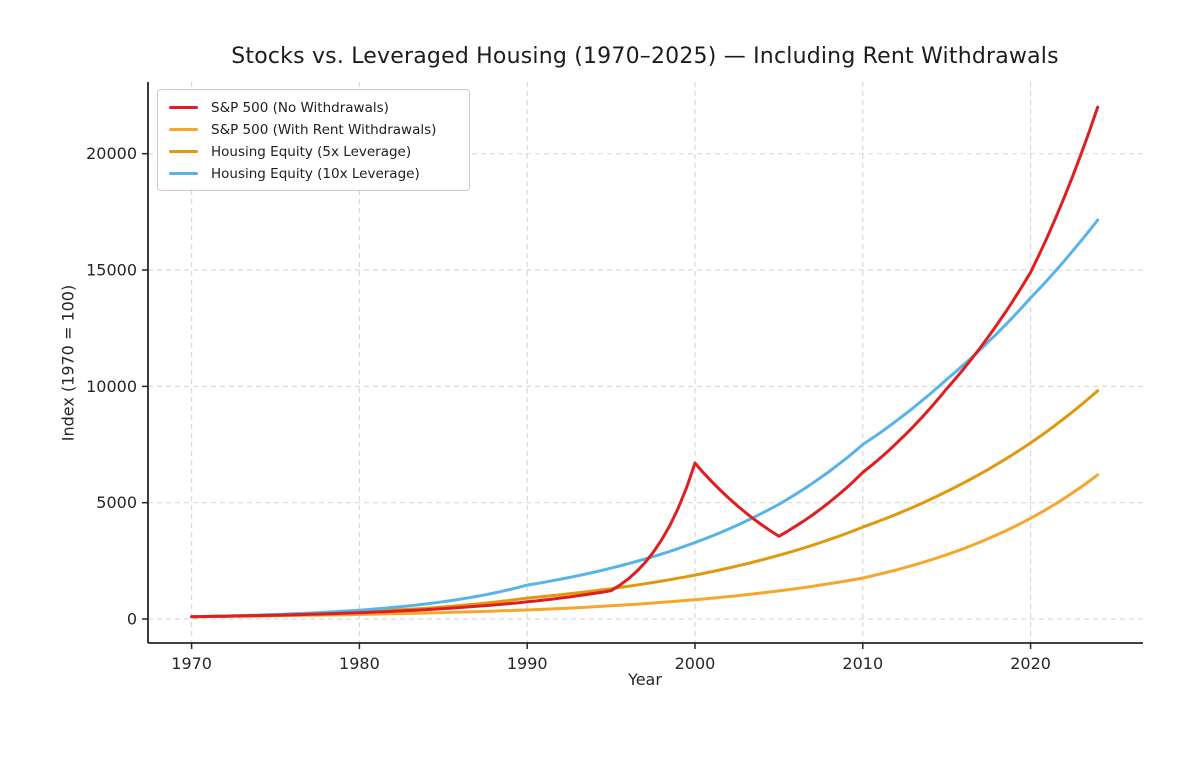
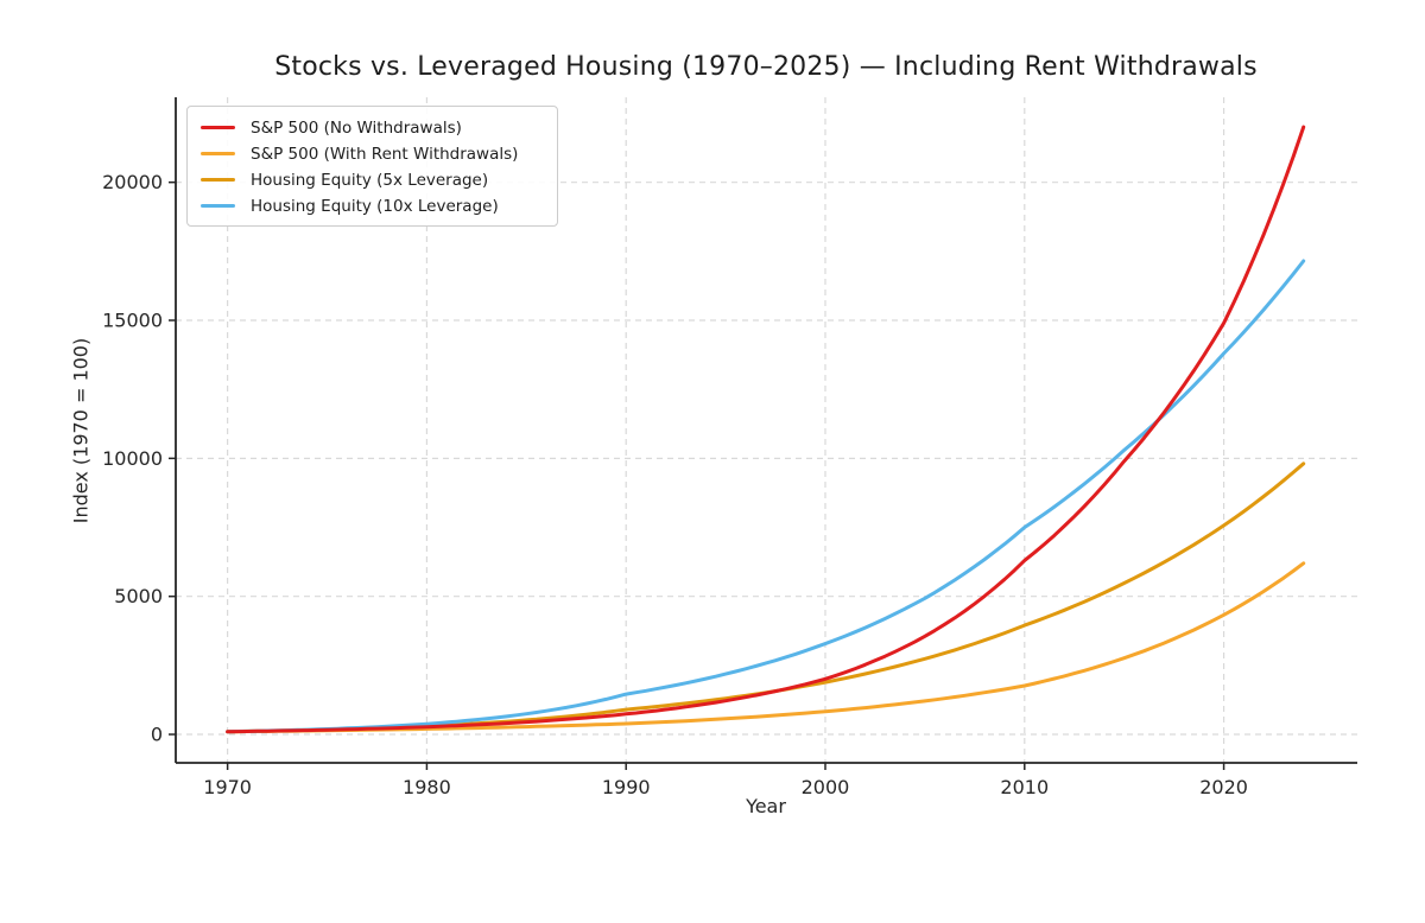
S&P 500 (No Withdrawals)/2000: 6700 -> 2000
